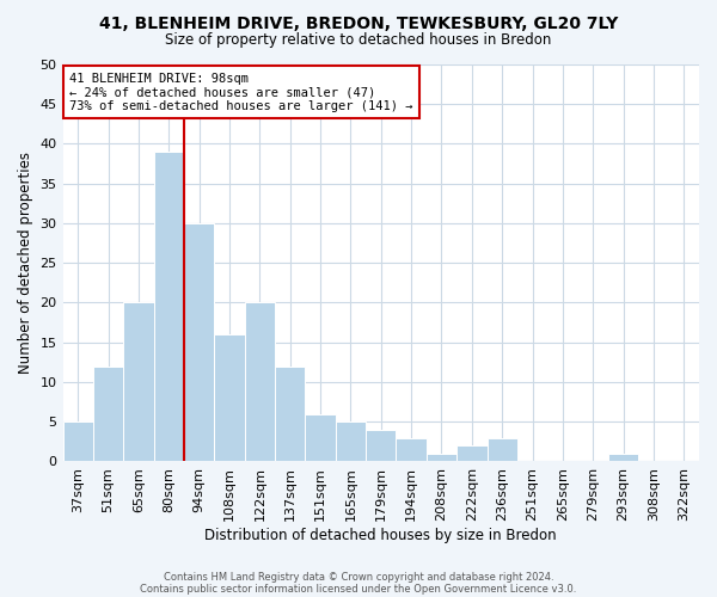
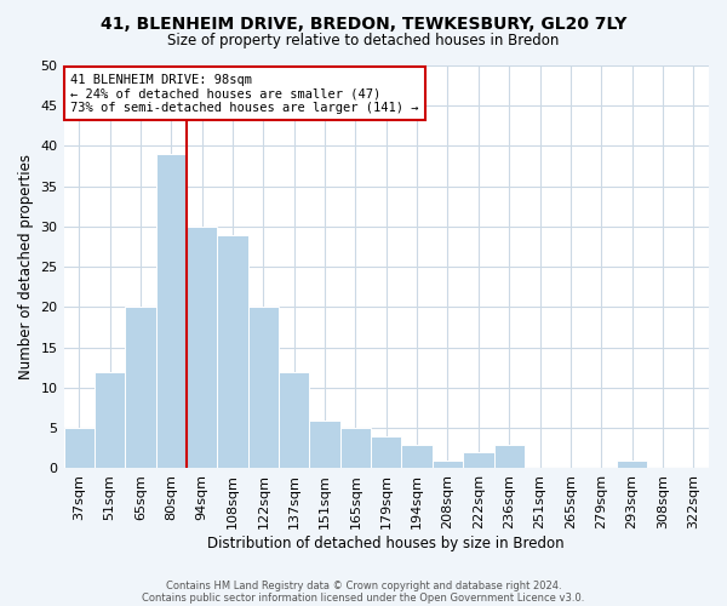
108sqm: 16 -> 29
